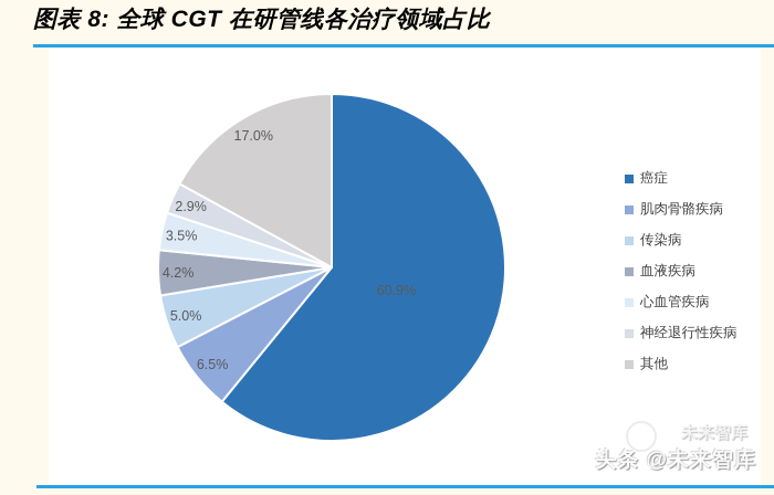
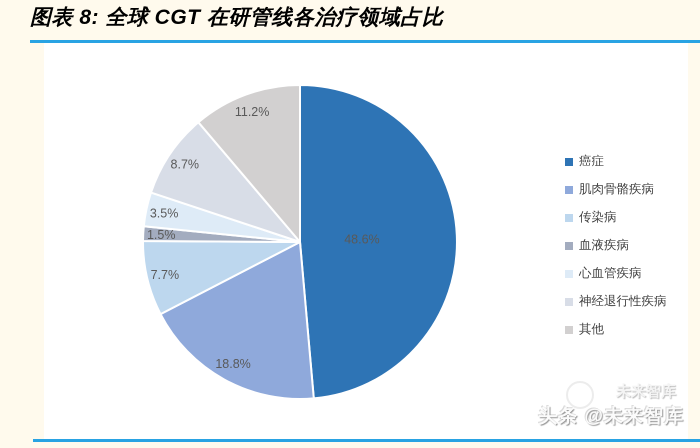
癌症: 60.9% -> 48.6%
肌肉骨骼疾病: 6.5% -> 18.8%
传染病: 5.0% -> 7.7%
血液疾病: 4.2% -> 1.5%
神经退行性疾病: 2.9% -> 8.7%
其他: 17.0% -> 11.2%
